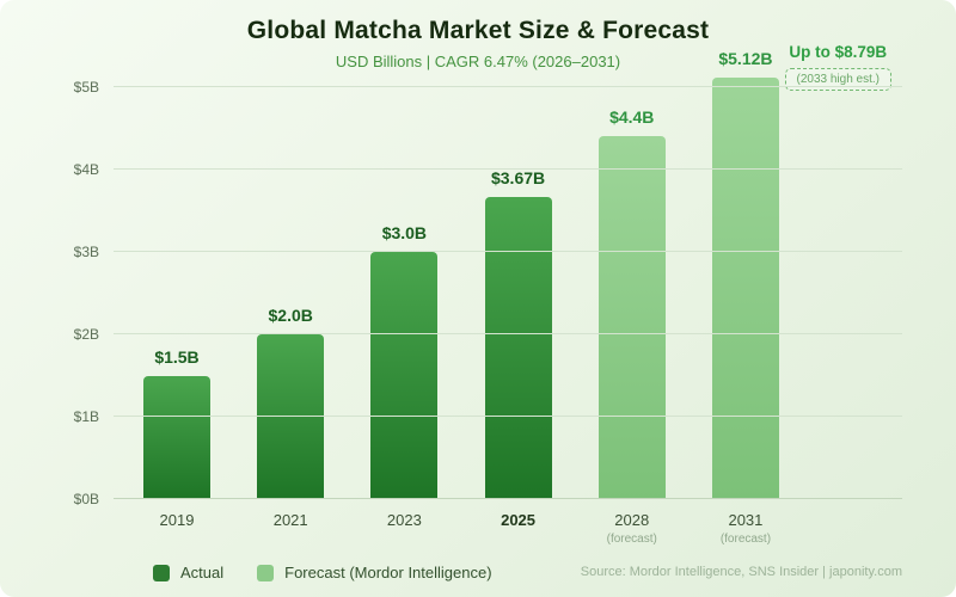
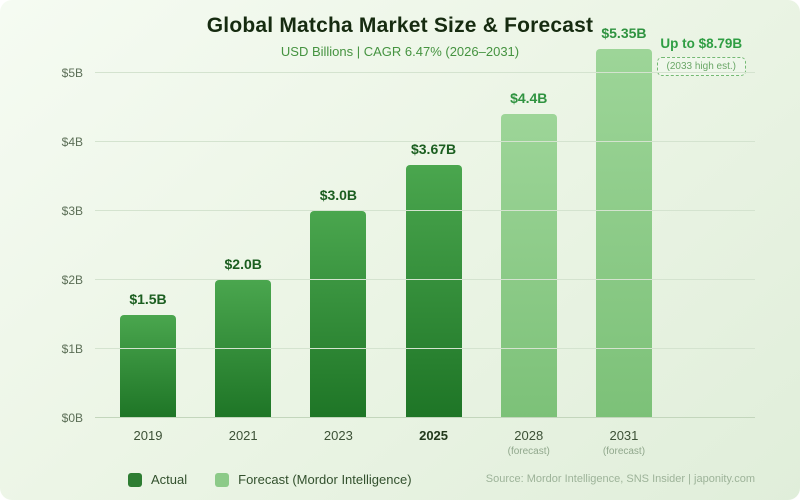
2031: $5.12B -> $5.35B
